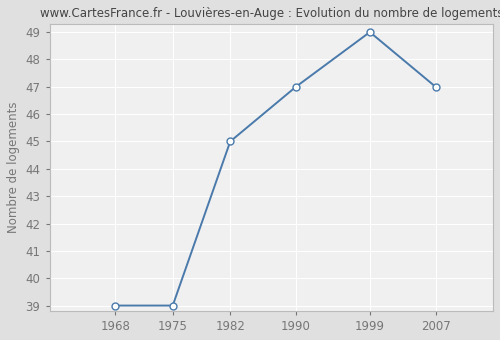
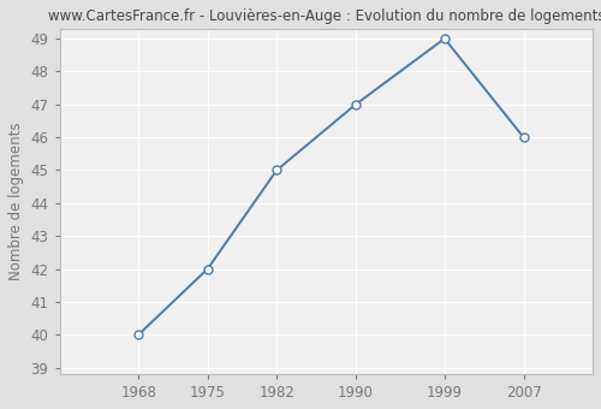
1968: 39 -> 40
1975: 39 -> 42
2007: 47 -> 46
